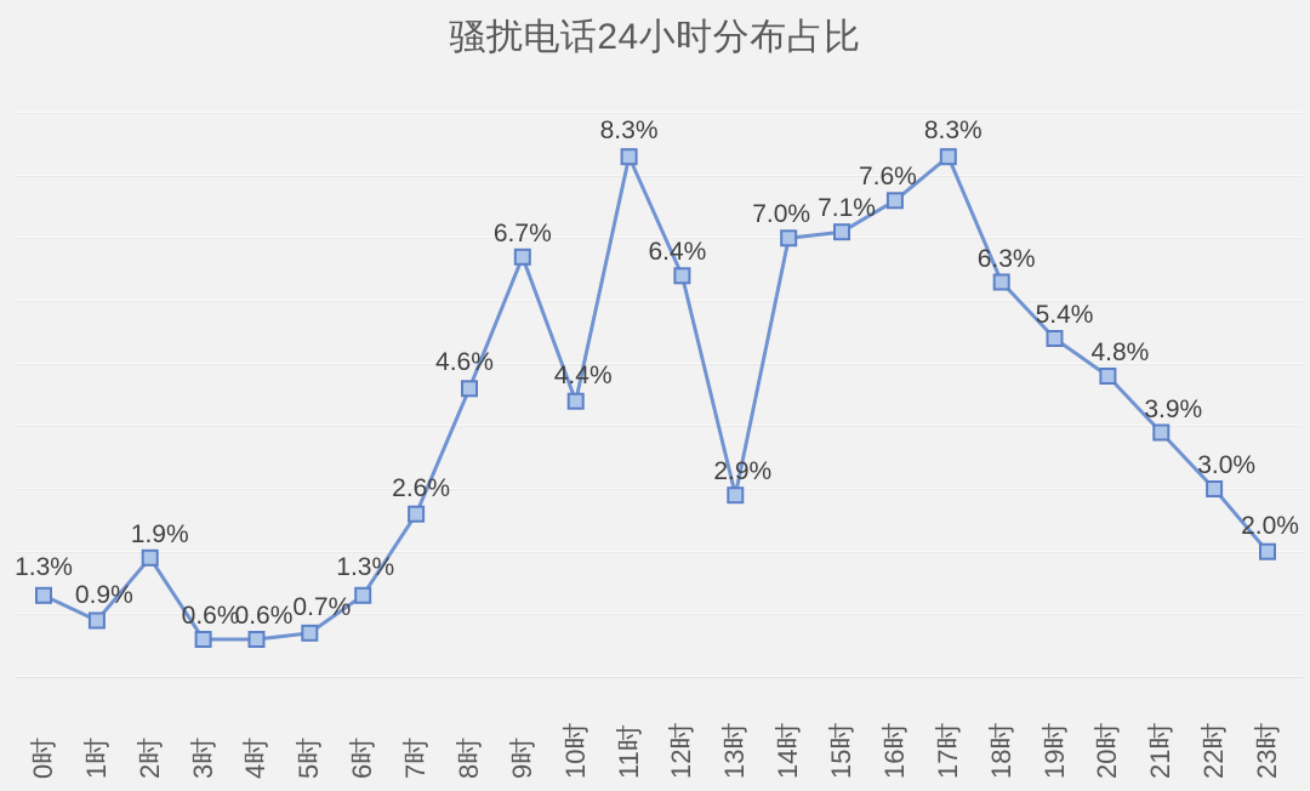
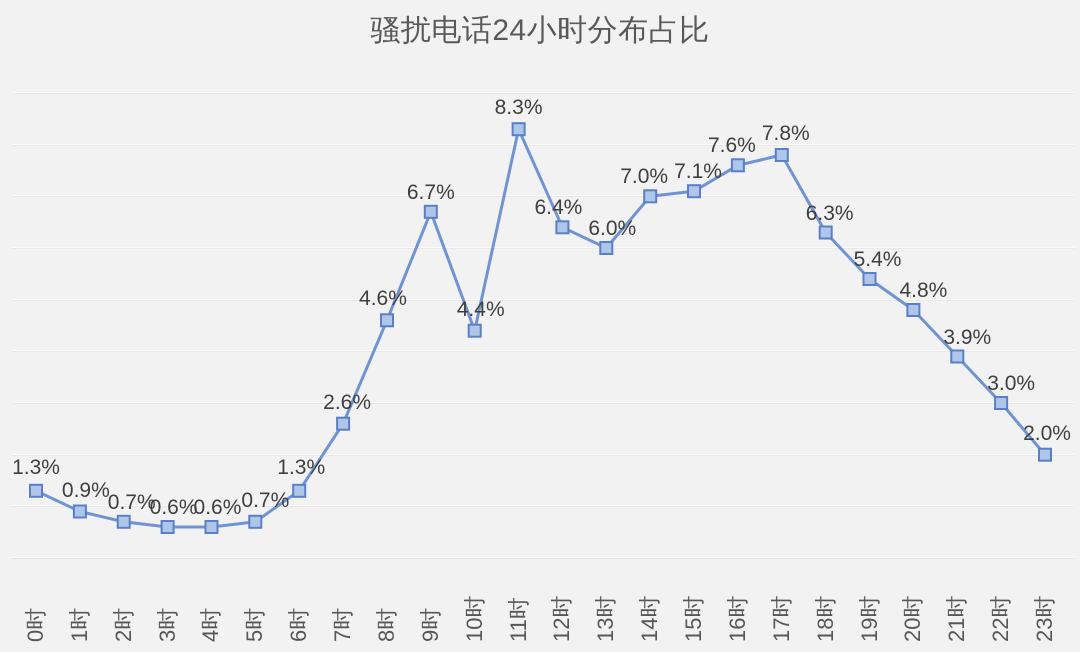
2时: 1.9% -> 0.7%
13时: 2.9% -> 6.0%
17时: 8.3% -> 7.8%
